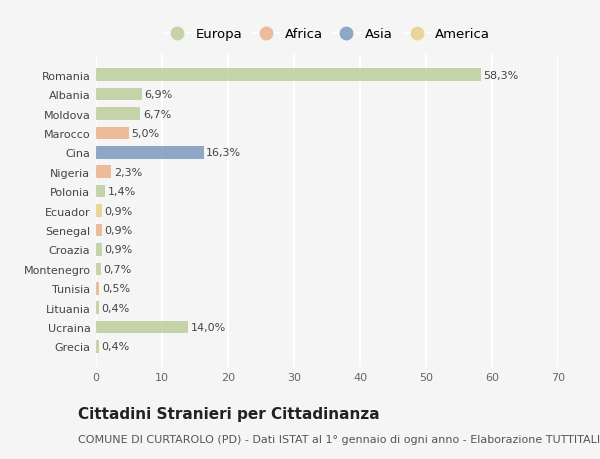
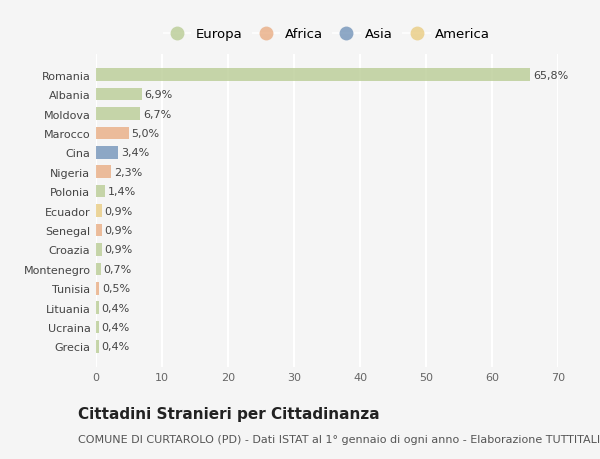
Romania: 58,3% -> 65,8%
Cina: 16,3% -> 3,4%
Ucraina: 14,0% -> 0,4%
